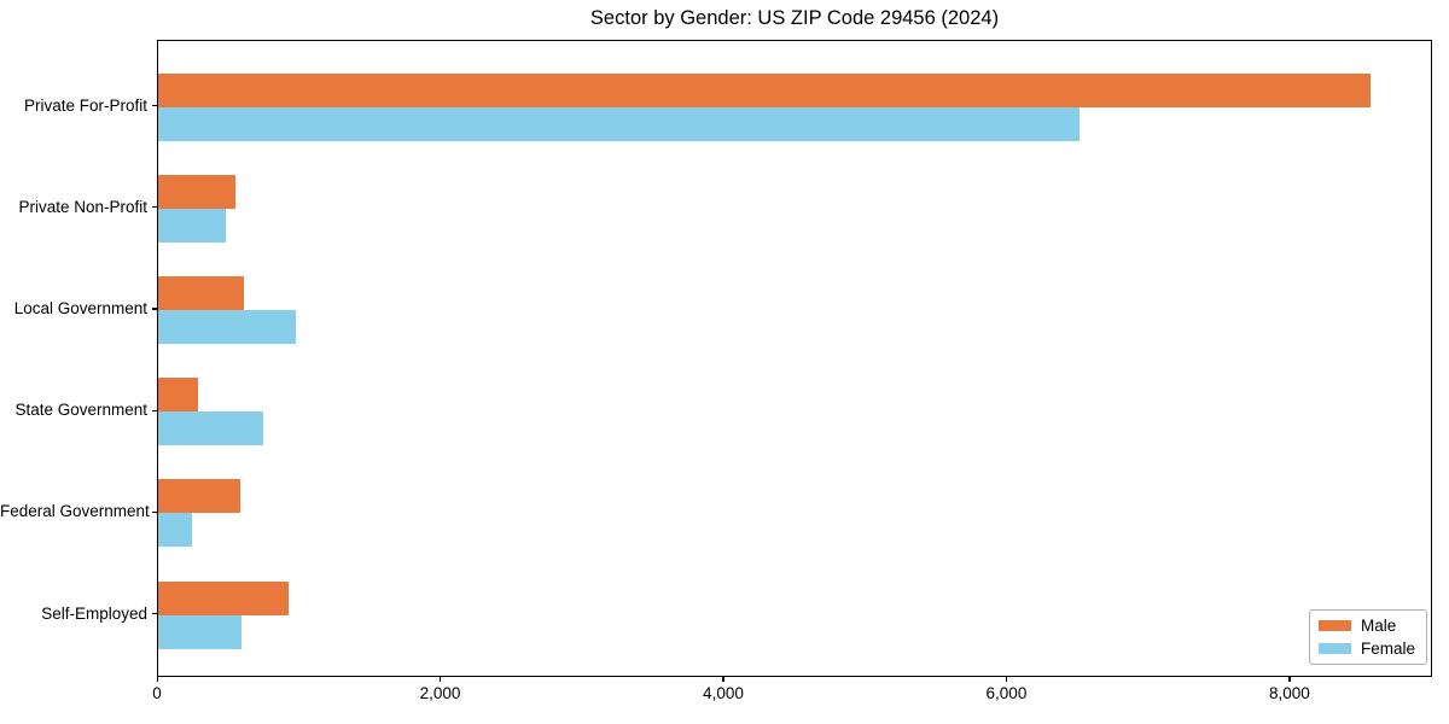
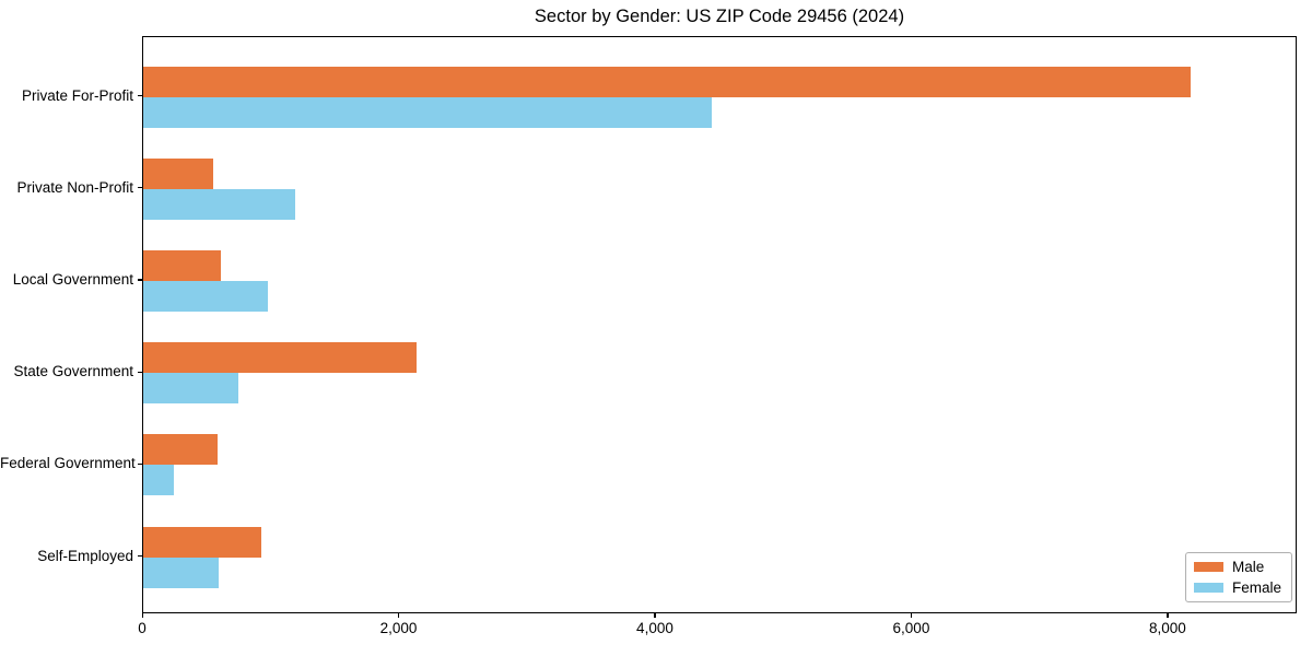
Male/Private For-Profit: 8580 -> 8190
Female/Private For-Profit: 6520 -> 4440
Female/Private Non-Profit: 480 -> 1190
Male/State Government: 280 -> 2140
